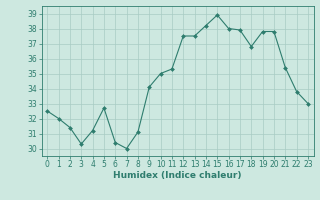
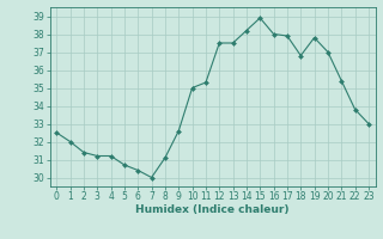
3: 30.3 -> 31.2
5: 32.7 -> 30.7
9: 34.1 -> 32.6
20: 37.8 -> 37.0
